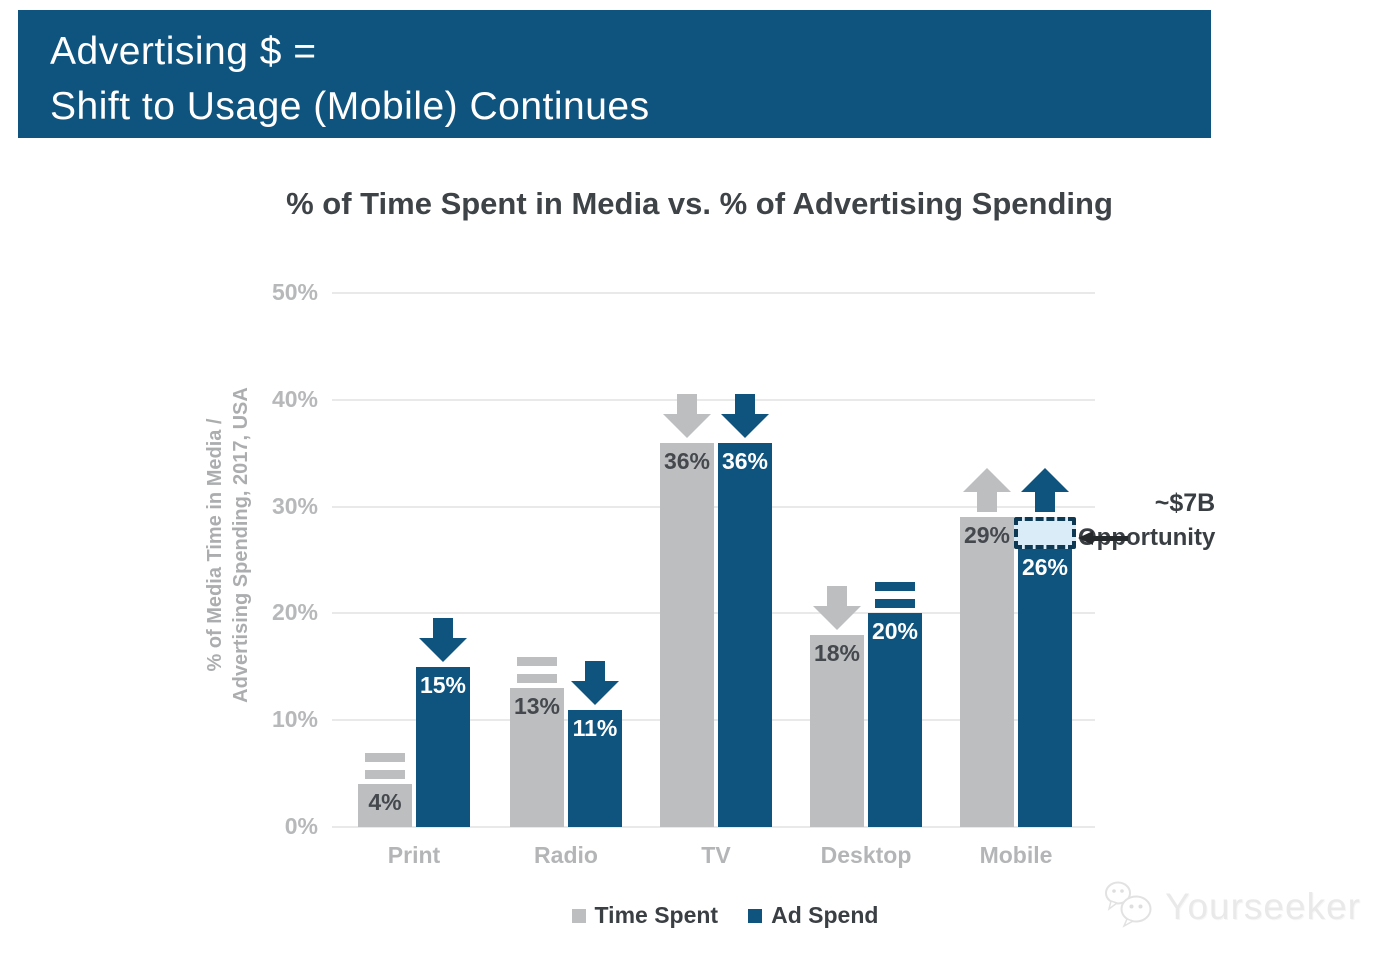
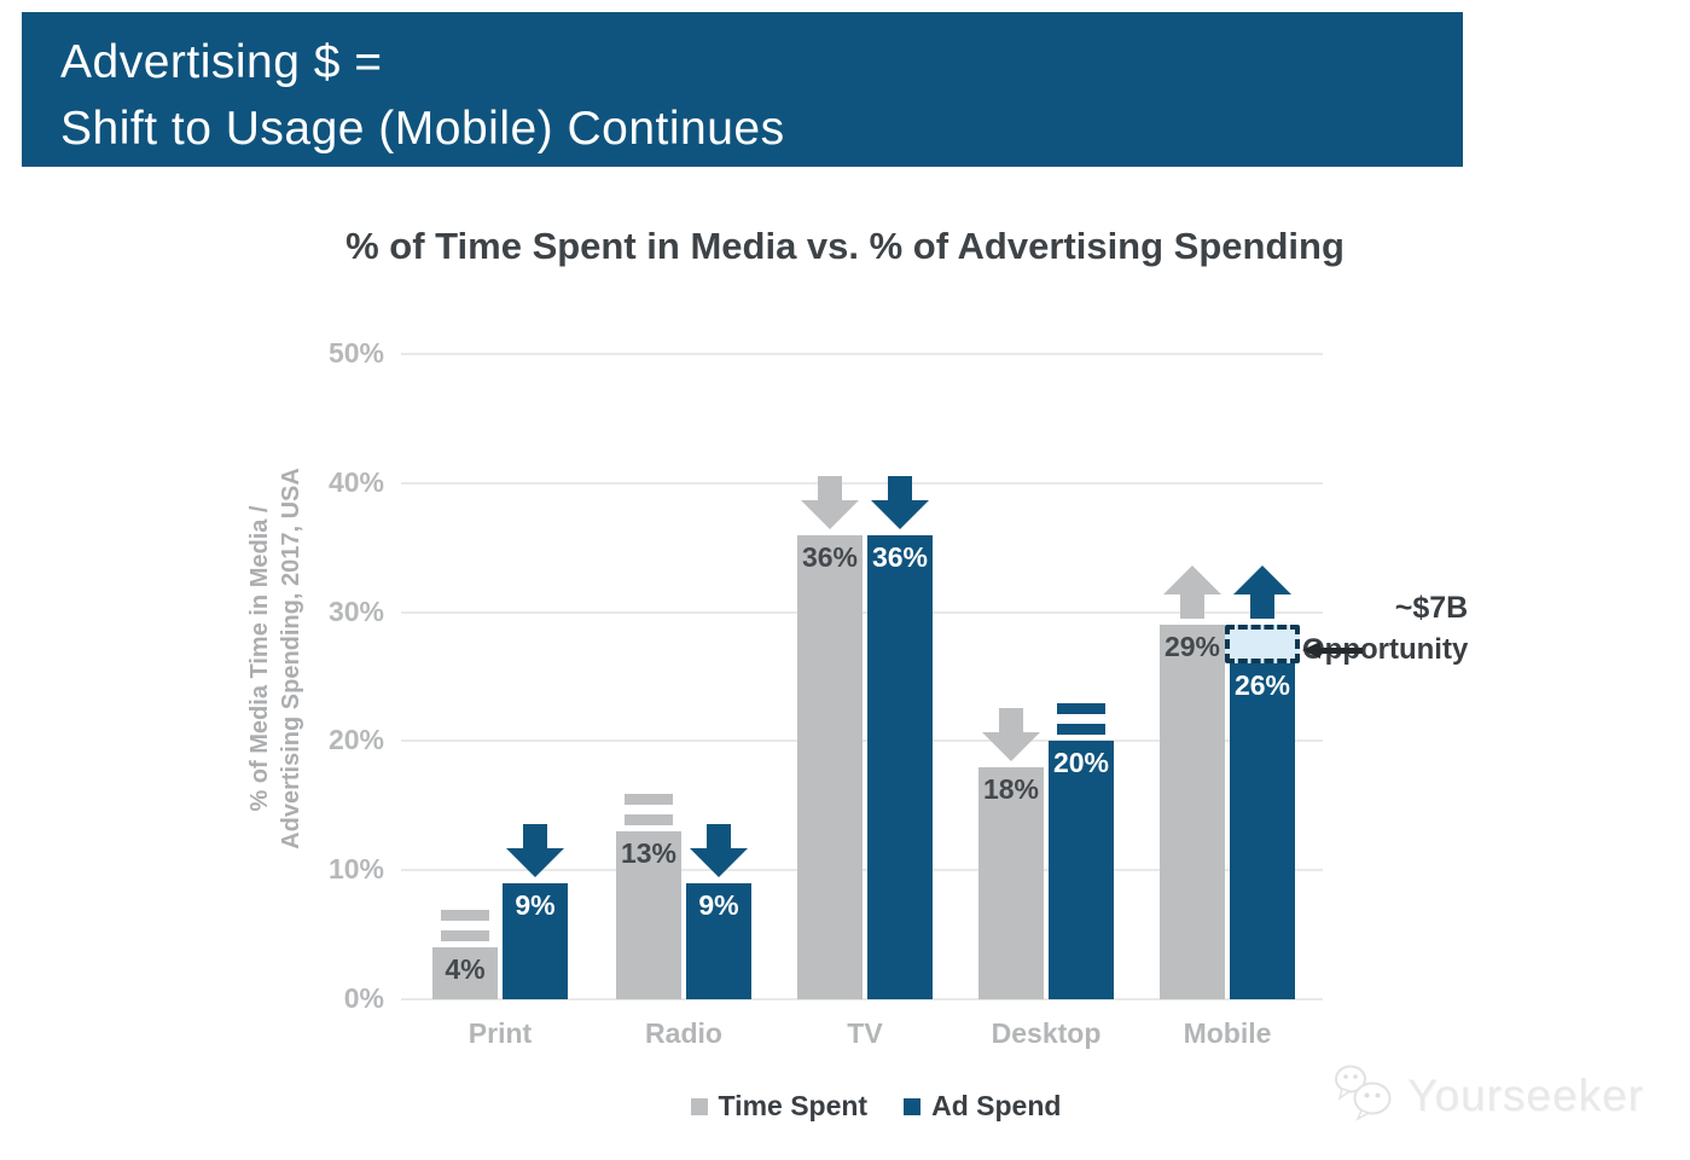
Ad Spend/Print: 15% -> 9%
Ad Spend/Radio: 11% -> 9%
